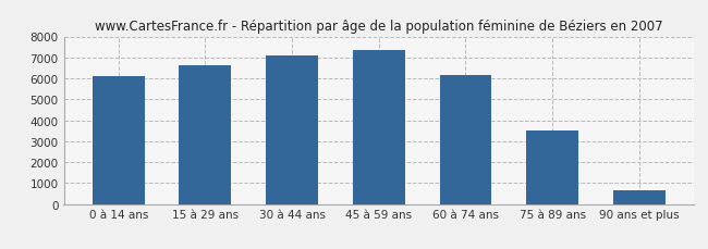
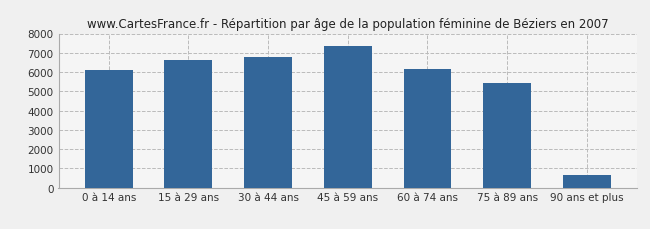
30 à 44 ans: 7100 -> 6800
75 à 89 ans: 3500 -> 5400
